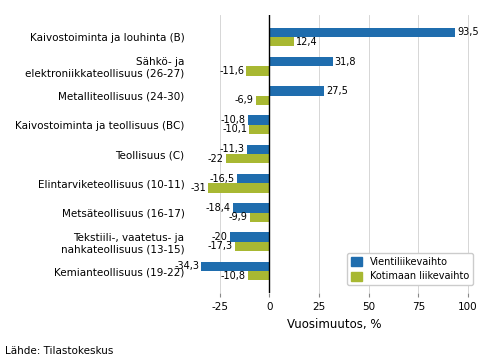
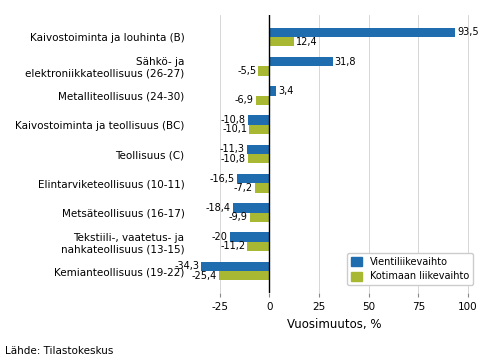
Kotimaan liikevaihto/Sähkö- ja elektroniikkateollisuus (26-27): -11,6 -> -5,5
Vientiliikevaihto/Metalliteollisuus (24-30): 27,5 -> 3,4
Kotimaan liikevaihto/Teollisuus (C): -22 -> -10,8
Kotimaan liikevaihto/Elintarviketeollisuus (10-11): -31 -> -7,2
Kotimaan liikevaihto/Tekstiili-, vaatetus- ja nahkateollisuus (13-15): -17,3 -> -11,2
Kotimaan liikevaihto/Kemianteollisuus (19-22): -10,8 -> -25,4
